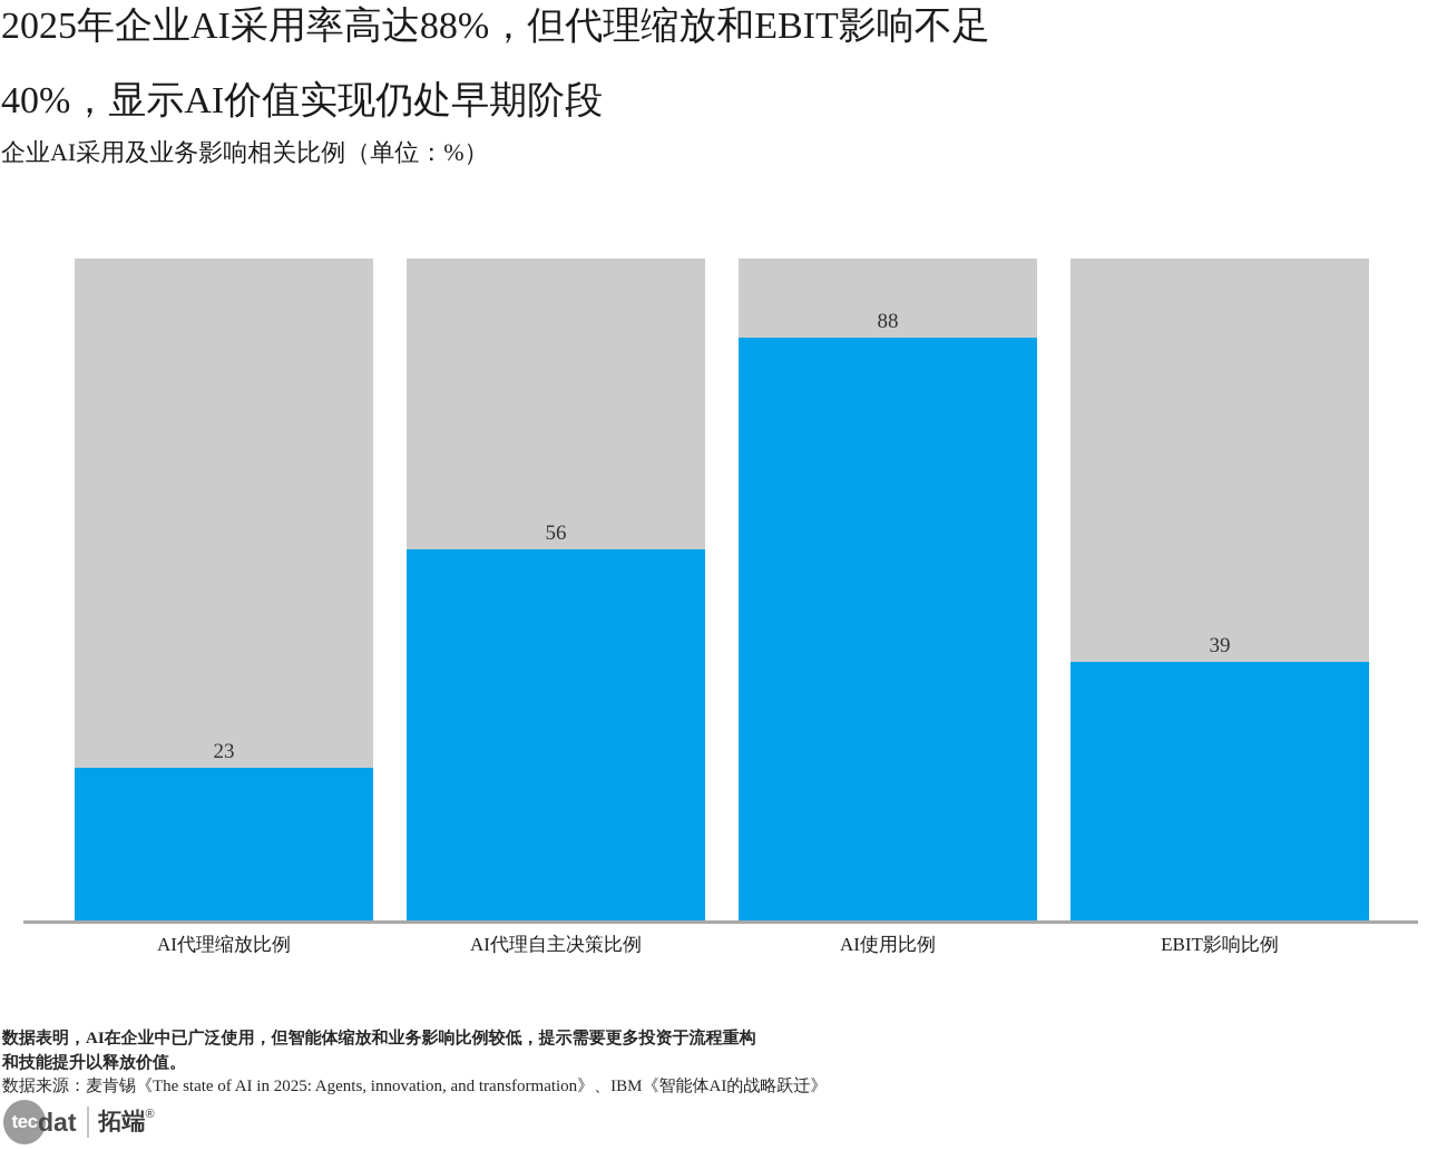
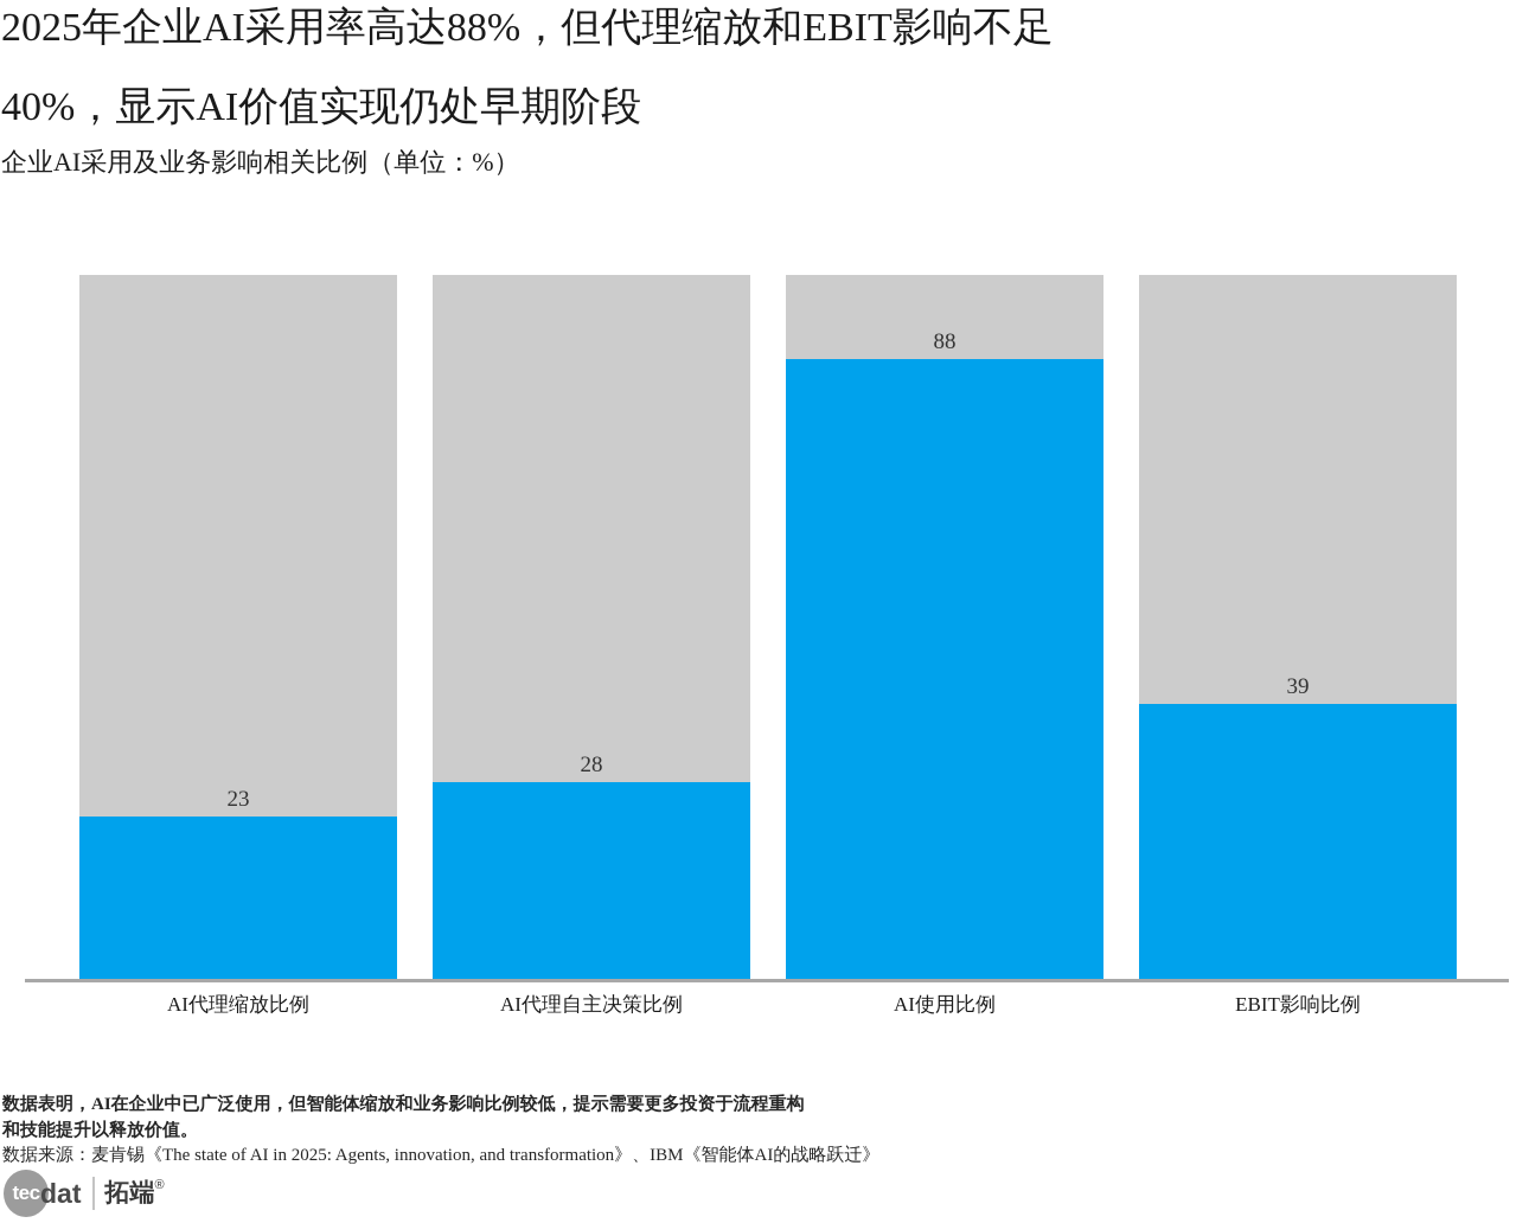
AI代理自主决策比例: 56 -> 28
